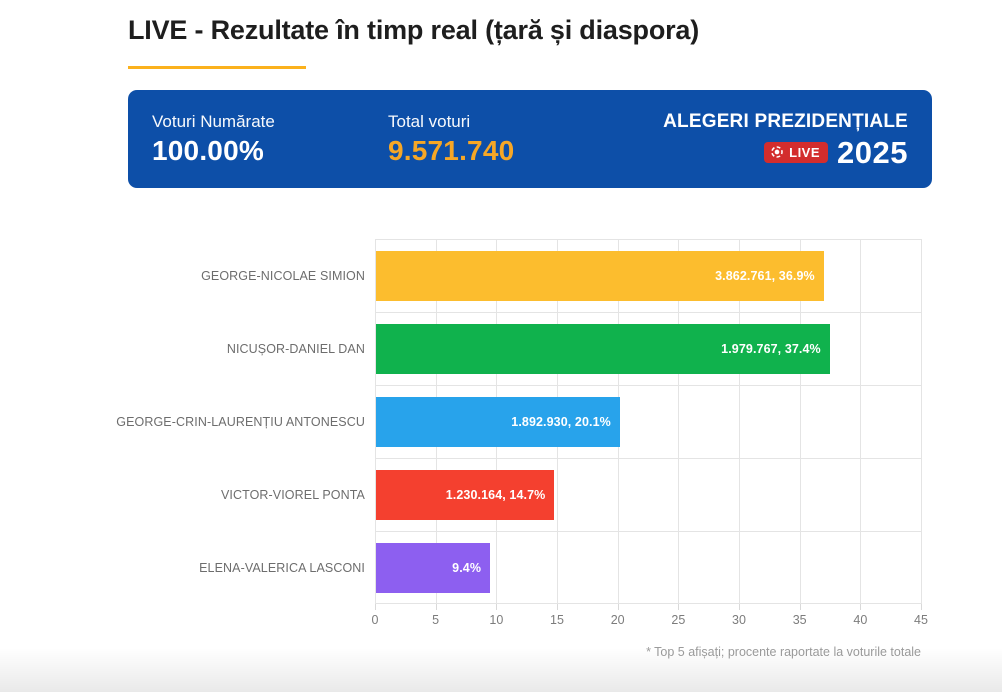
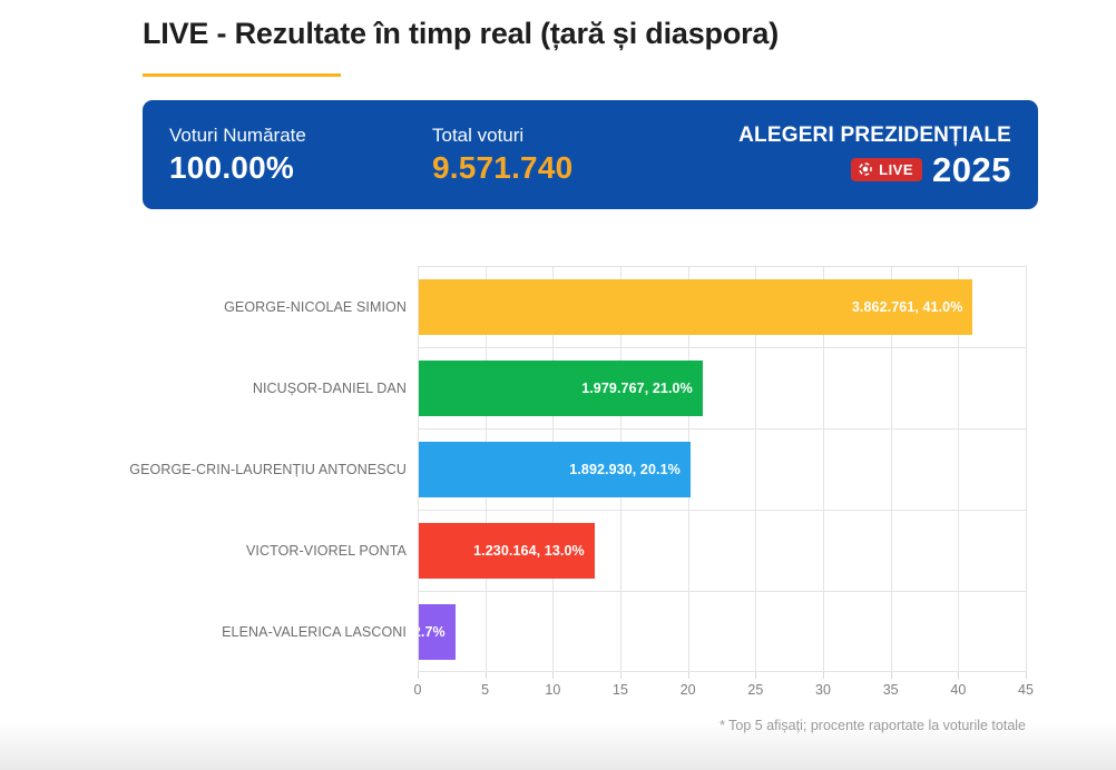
GEORGE-NICOLAE SIMION: 36.9% -> 41.0%
NICUȘOR-DANIEL DAN: 37.4% -> 21.0%
VICTOR-VIOREL PONTA: 14.7% -> 13.0%
ELENA-VALERICA LASCONI: 9.4% -> 2.7%
